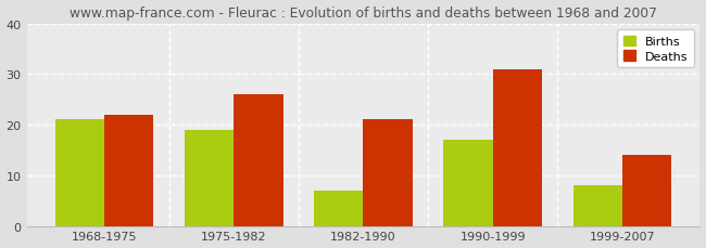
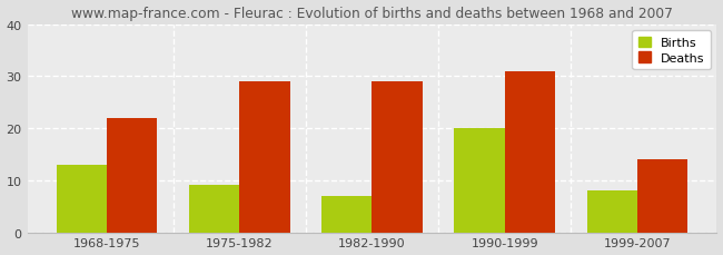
Births/1968-1975: 21 -> 13
Births/1975-1982: 19 -> 9
Deaths/1975-1982: 26 -> 29
Deaths/1982-1990: 21 -> 29
Births/1990-1999: 17 -> 20
